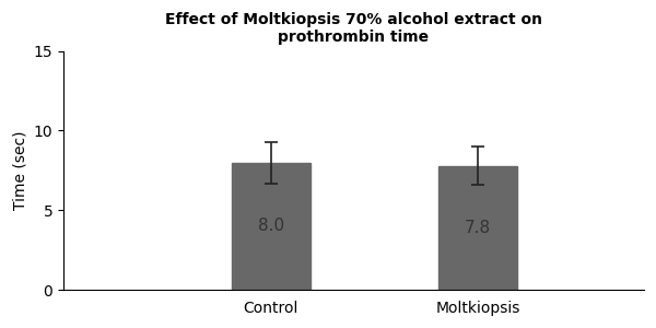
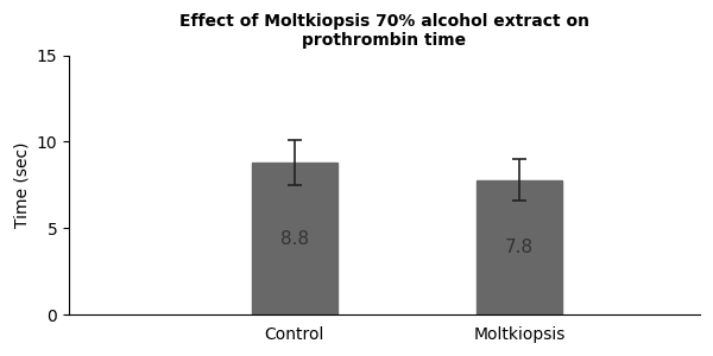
Control: 8.0 -> 8.8
